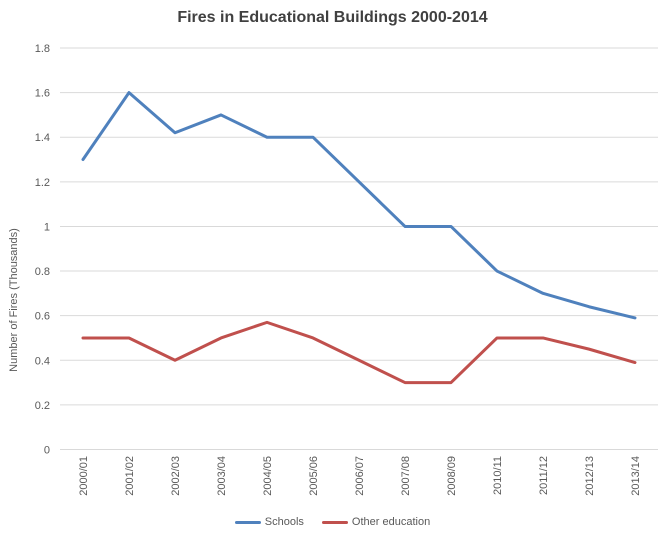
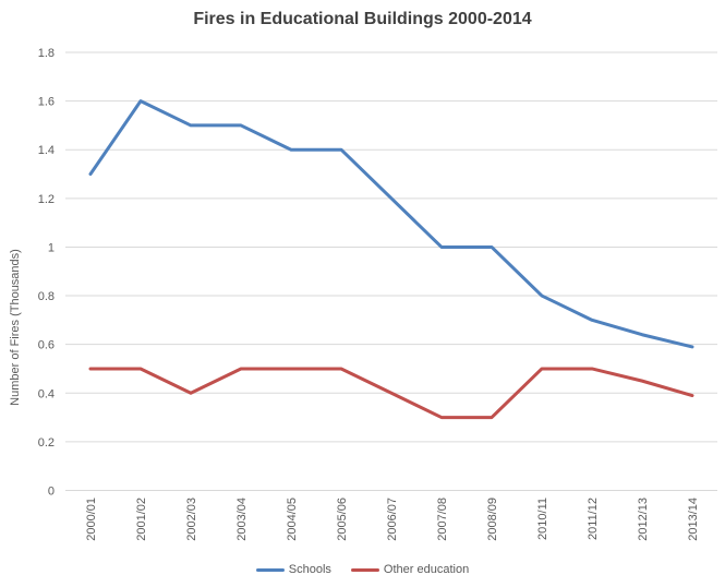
Schools/2002/03: 1.42 -> 1.50
Other education/2004/05: 0.57 -> 0.50
